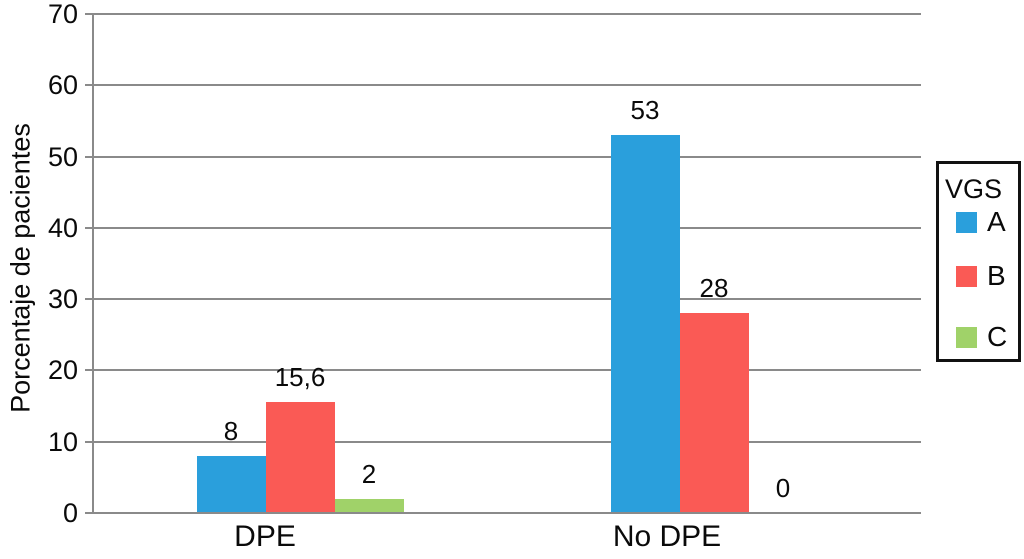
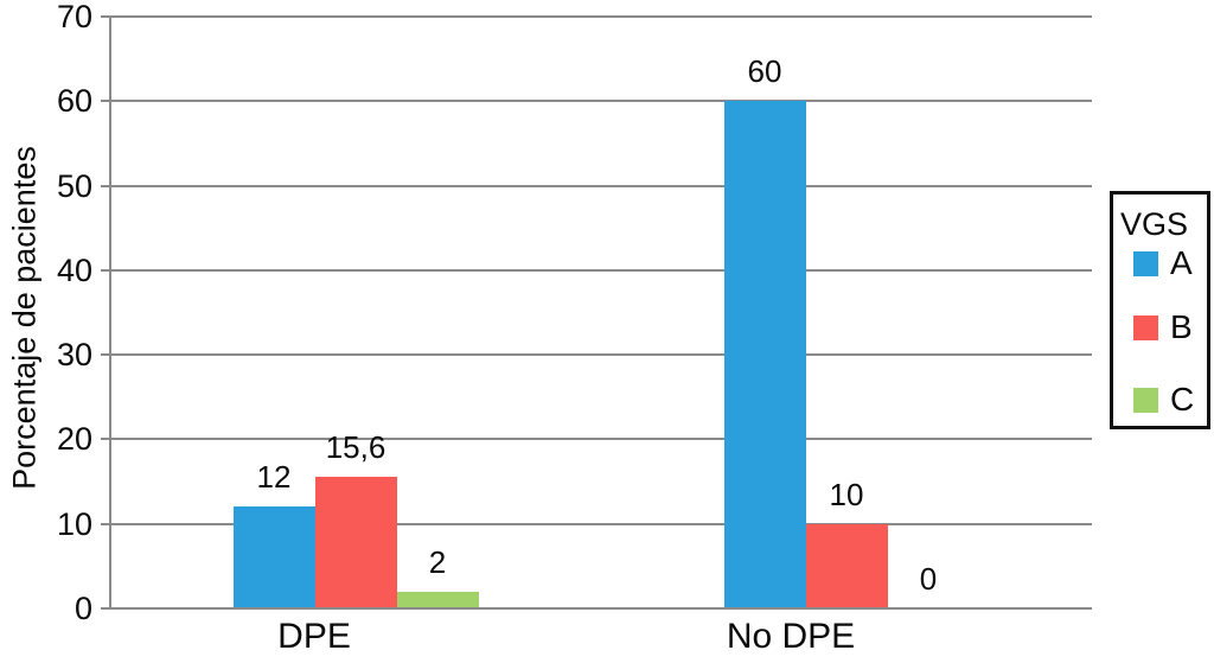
A/DPE: 8 -> 12
A/No DPE: 53 -> 60
B/No DPE: 28 -> 10
